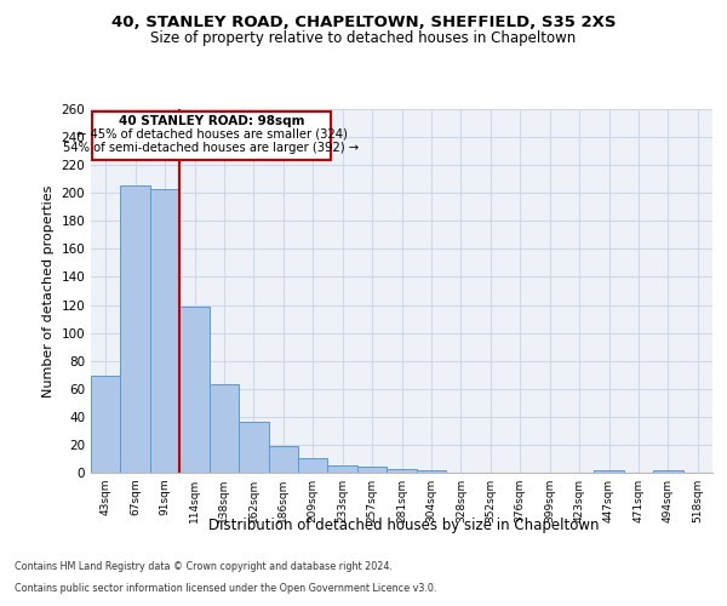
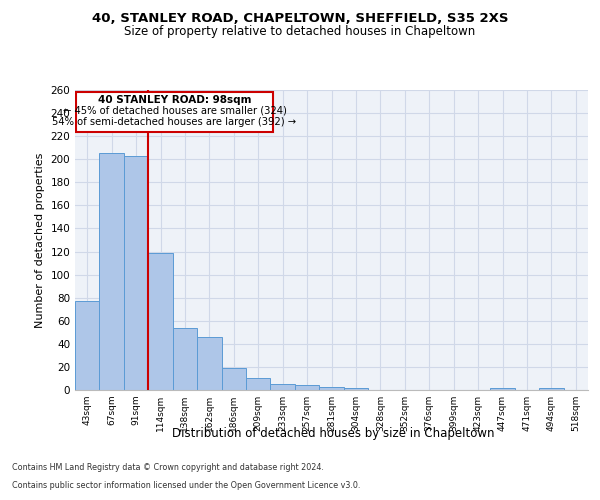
43sqm: 69 -> 77
138sqm: 63 -> 54
162sqm: 36 -> 46
